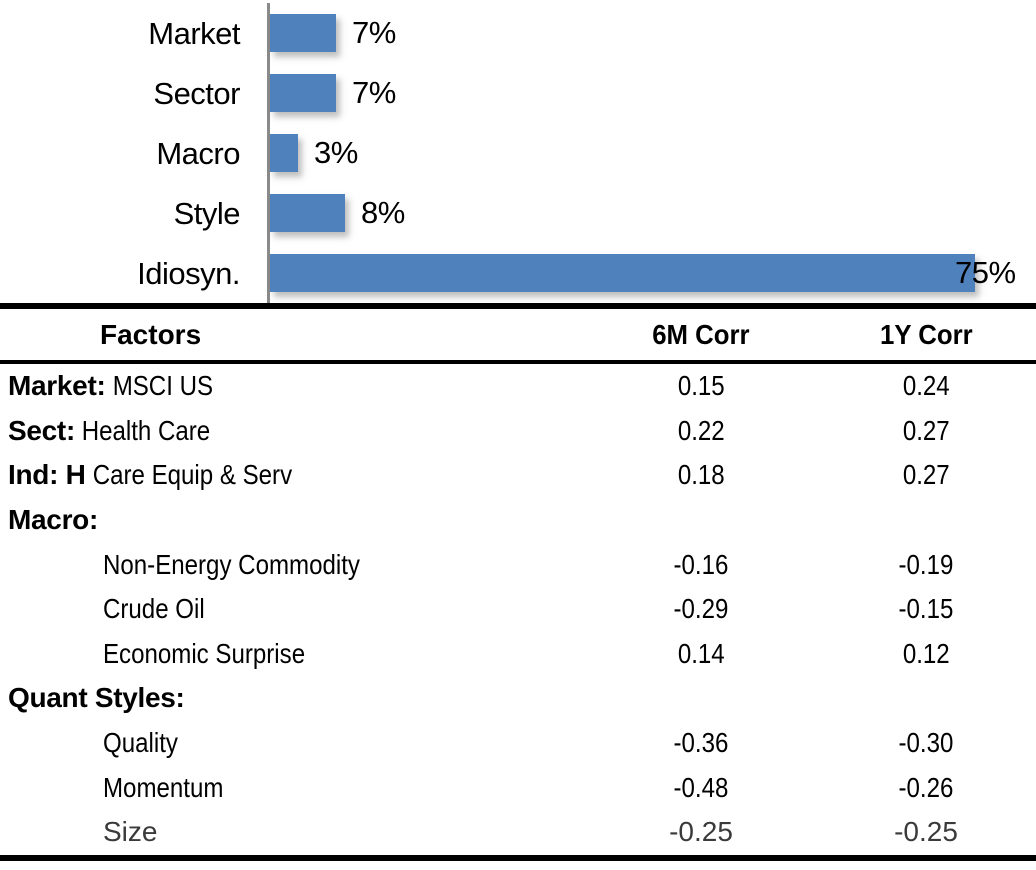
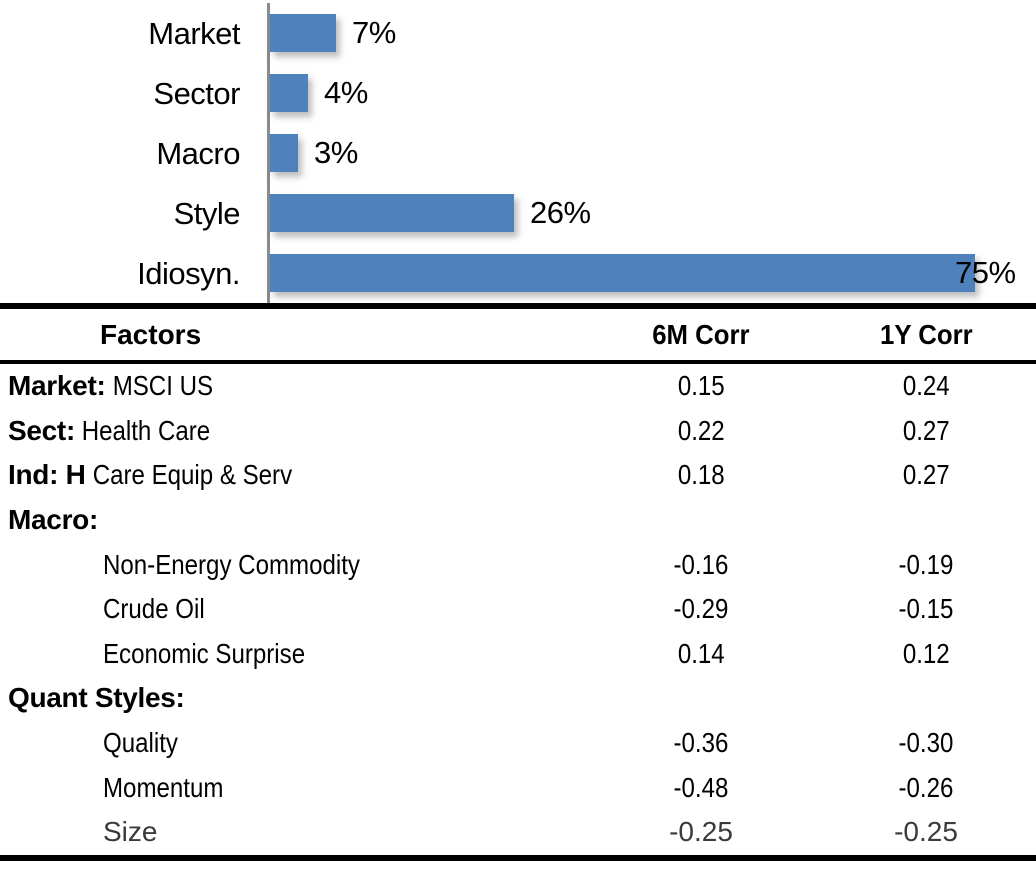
Sector: 7% -> 4%
Style: 8% -> 26%
